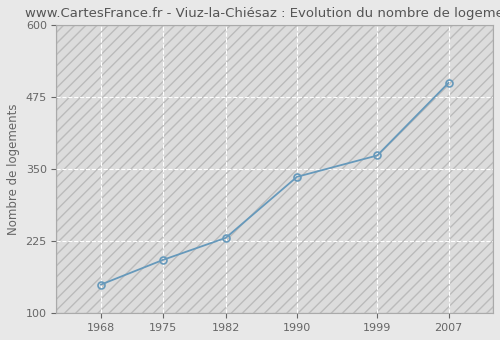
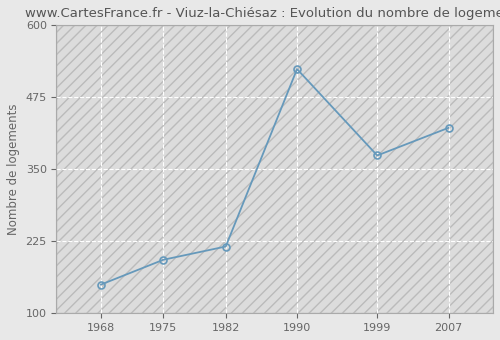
1982: 231 -> 216
1990: 337 -> 524
2007: 500 -> 422
